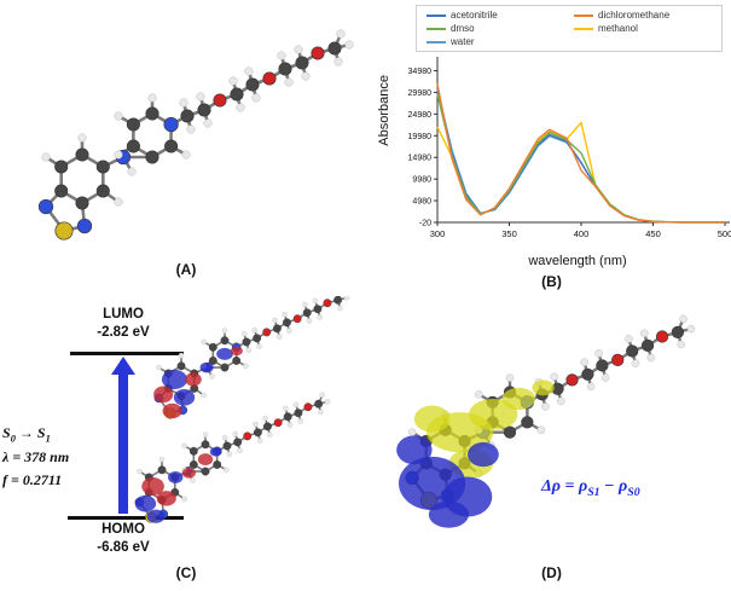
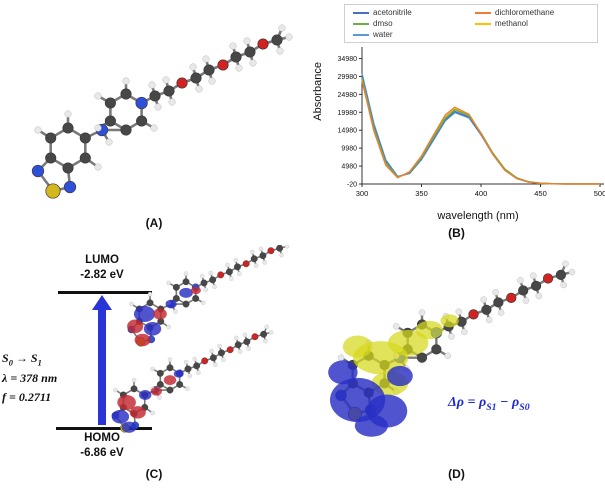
dichloromethane/300: 32000 -> 29000
methanol/300: 22000 -> 29000
dichloromethane/400: 12000 -> 14000
dmso/400: 16000 -> 14000
methanol/400: 23000 -> 14000
